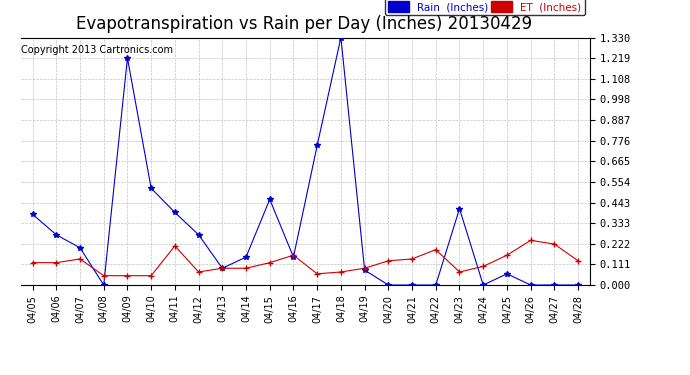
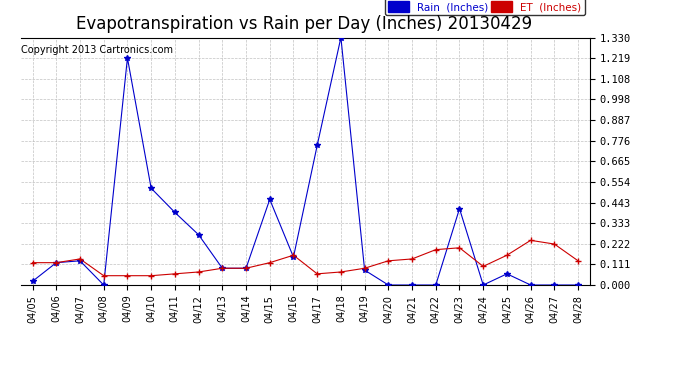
Rain (Inches)/04/05: 0.38 -> 0.02
Rain (Inches)/04/06: 0.27 -> 0.12
Rain (Inches)/04/07: 0.20 -> 0.13
ET (Inches)/04/11: 0.21 -> 0.06
Rain (Inches)/04/14: 0.15 -> 0.09
ET (Inches)/04/23: 0.07 -> 0.20
